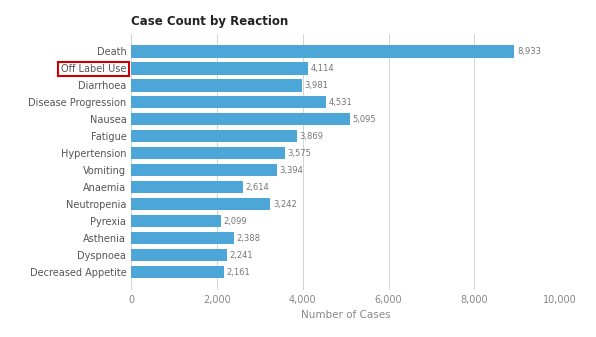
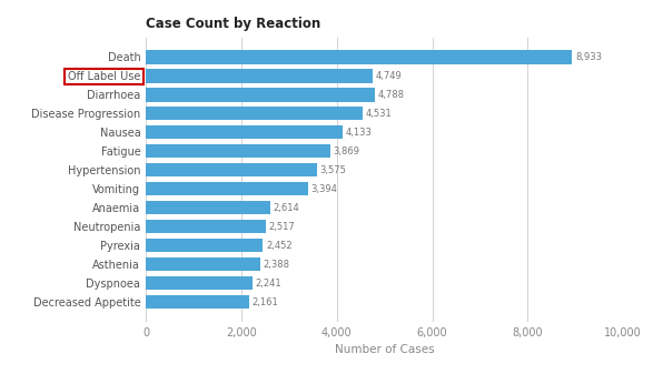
Off Label Use: 4,114 -> 4,749
Diarrhoea: 3,981 -> 4,788
Nausea: 5,095 -> 4,133
Neutropenia: 3,242 -> 2,517
Pyrexia: 2,099 -> 2,452
